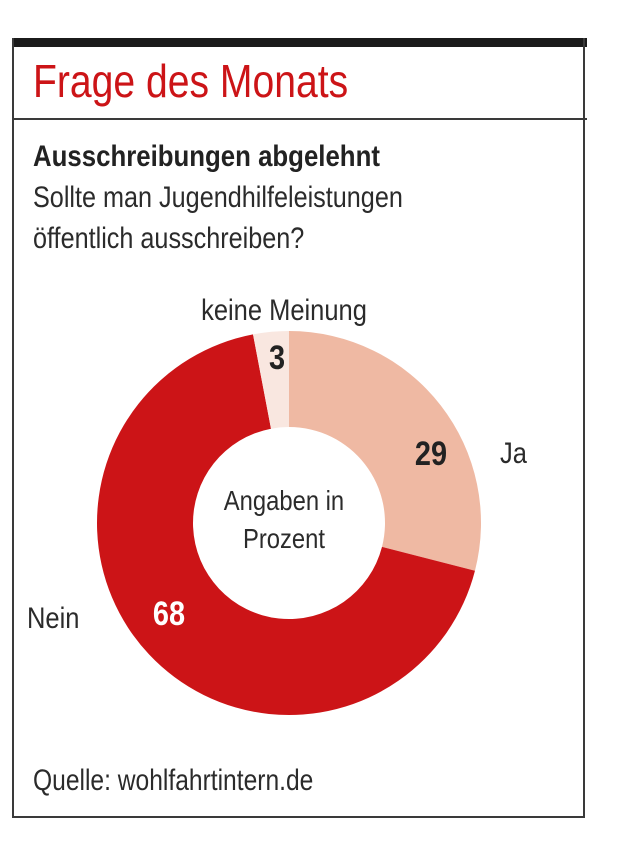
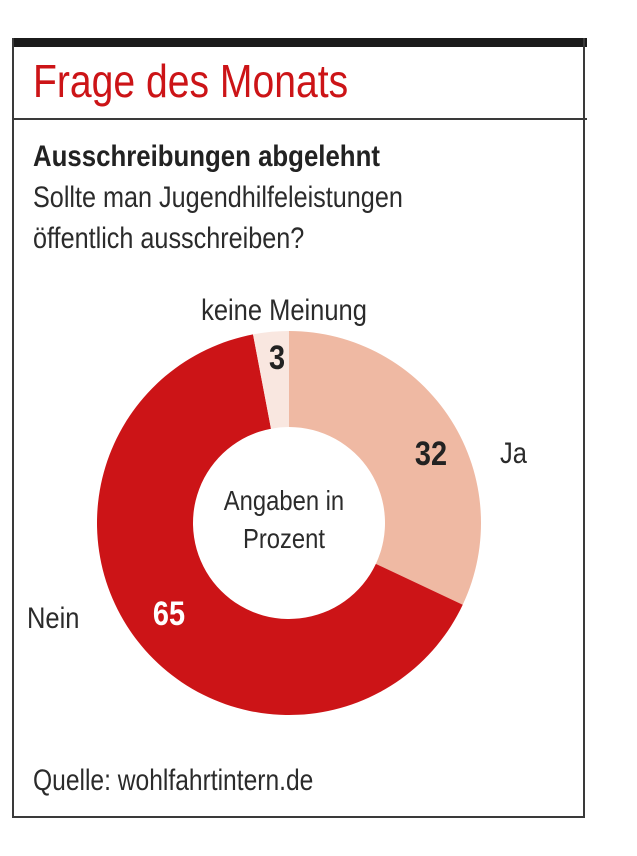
Ja: 29 -> 32
Nein: 68 -> 65
